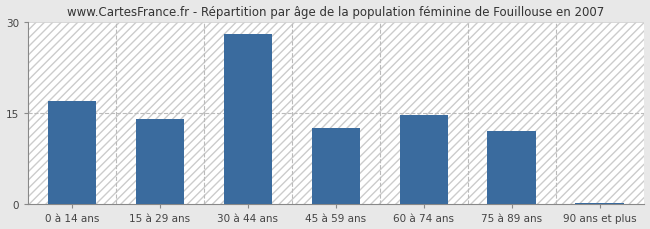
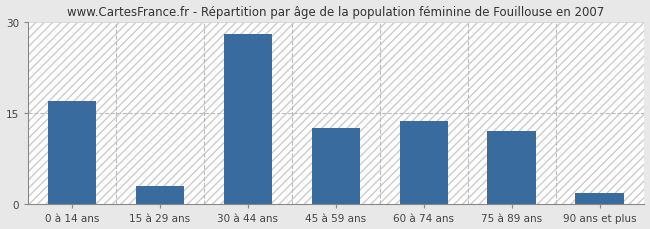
15 à 29 ans: 14.0 -> 3.0
60 à 74 ans: 14.7 -> 13.6
90 ans et plus: 0.3 -> 1.8
